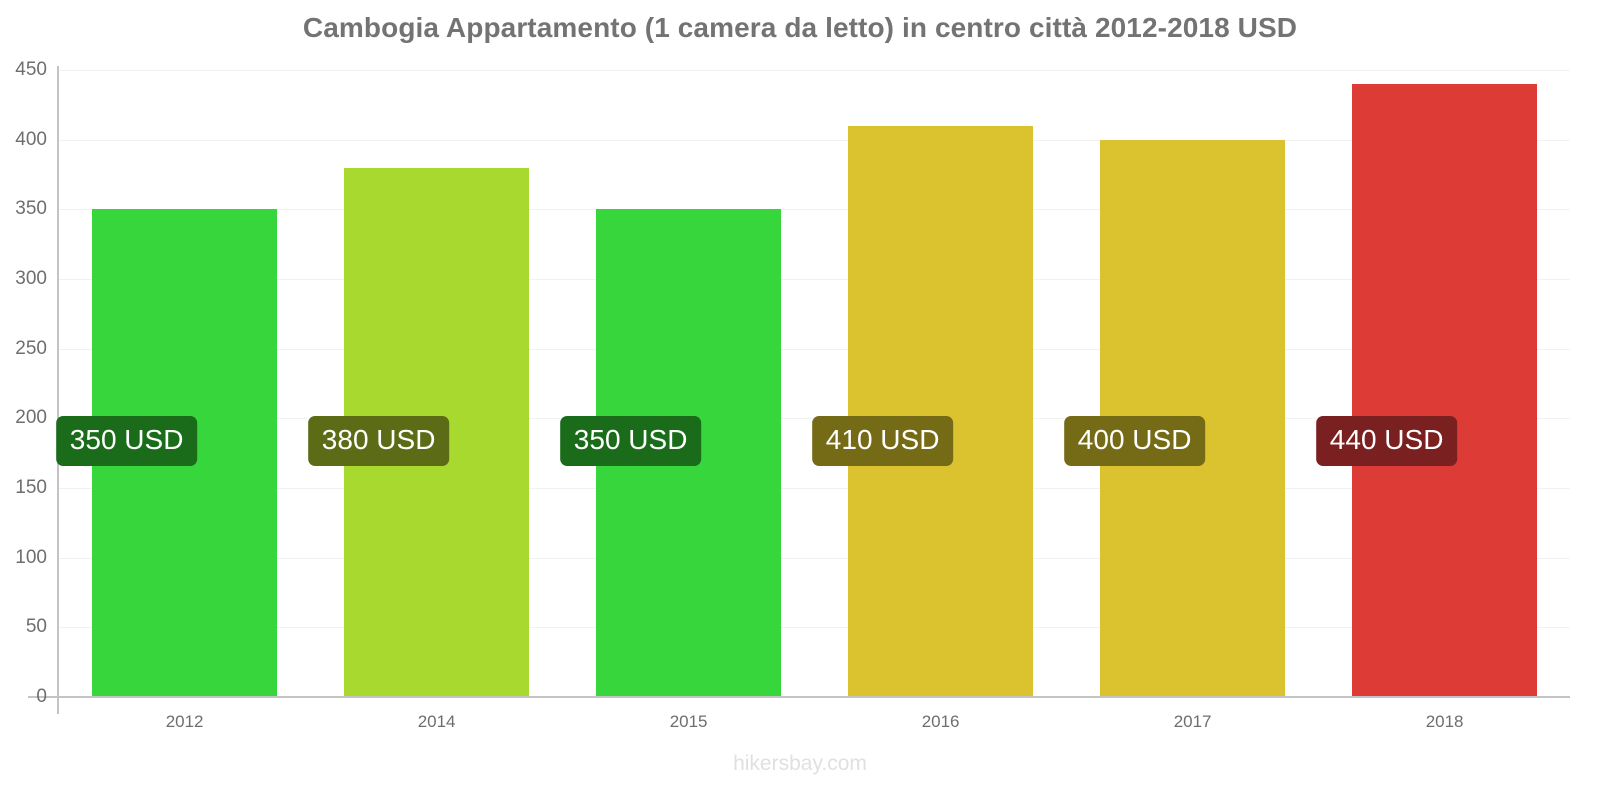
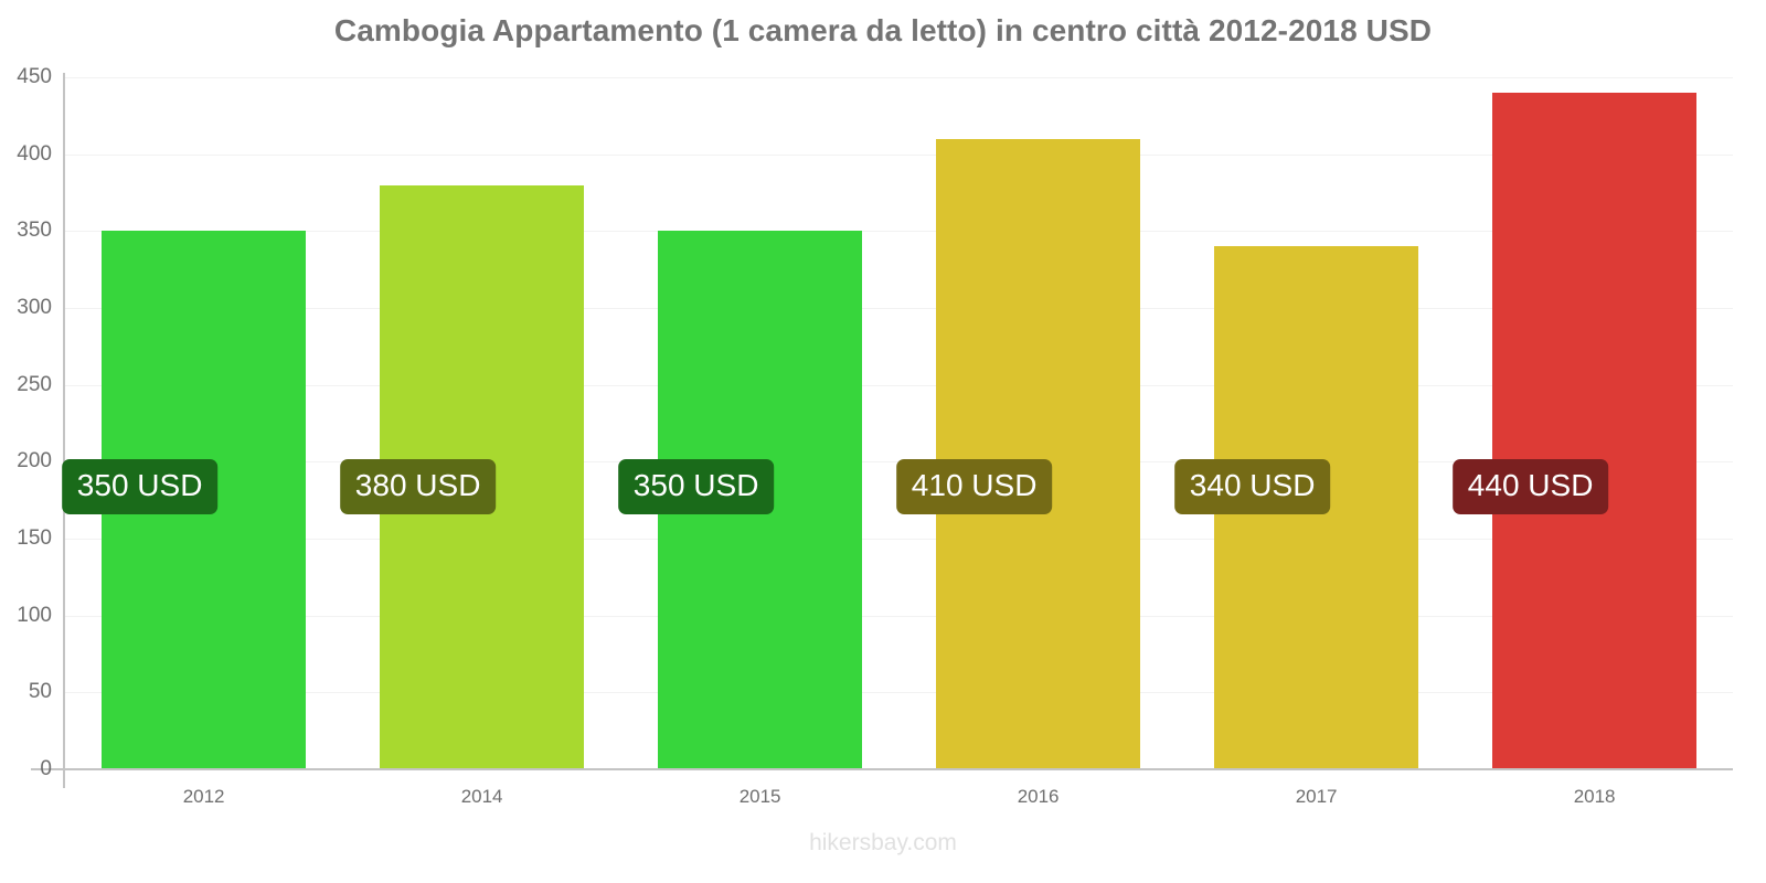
2017: 400 -> 340
